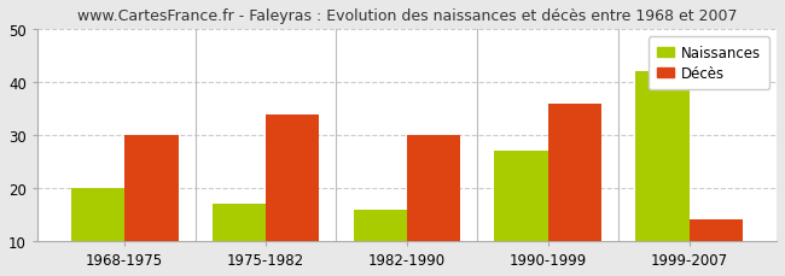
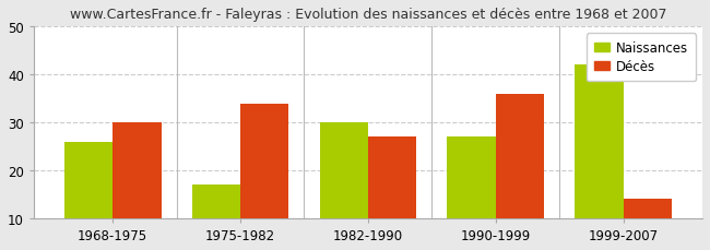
Naissances/1968-1975: 20 -> 26
Naissances/1982-1990: 16 -> 30
Décès/1982-1990: 30 -> 27
